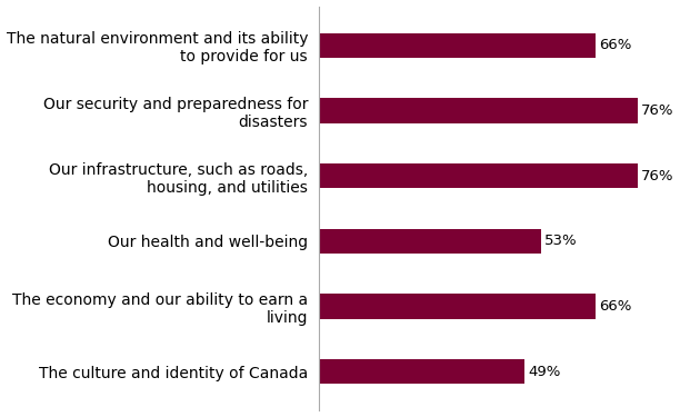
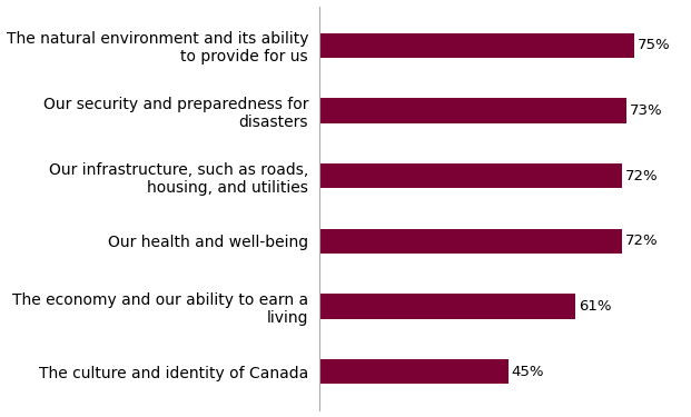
The natural environment and its ability to provide for us: 66% -> 75%
Our security and preparedness for disasters: 76% -> 73%
Our infrastructure, such as roads, housing, and utilities: 76% -> 72%
Our health and well-being: 53% -> 72%
The economy and our ability to earn a living: 66% -> 61%
The culture and identity of Canada: 49% -> 45%
